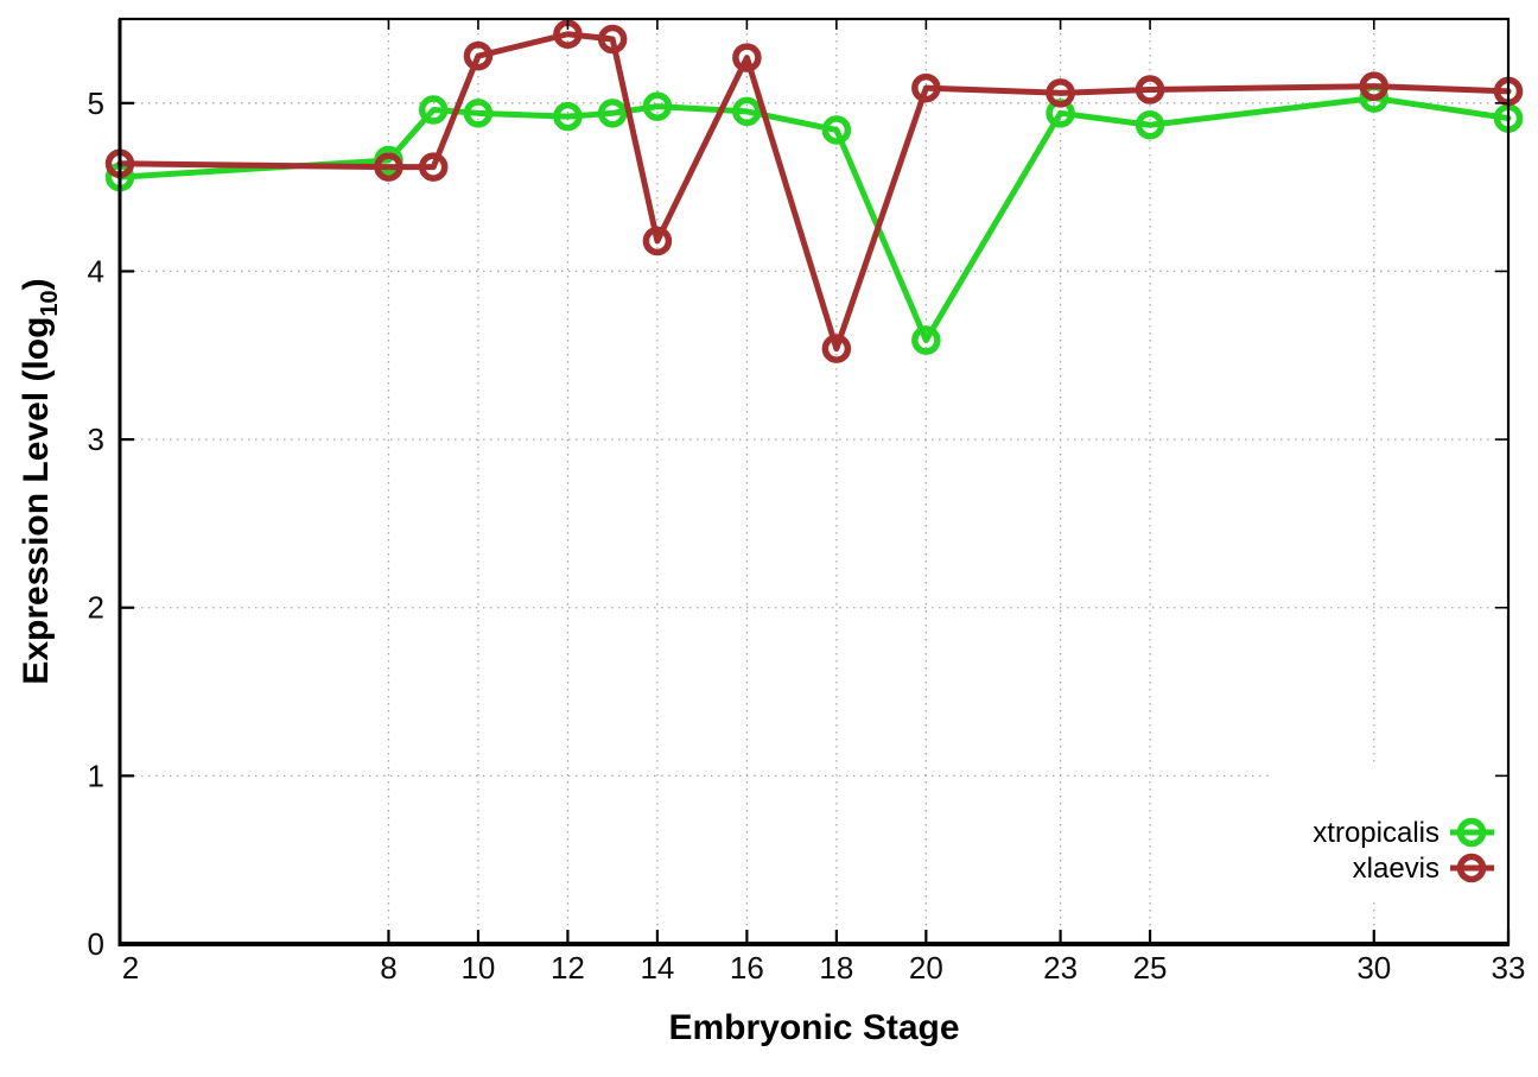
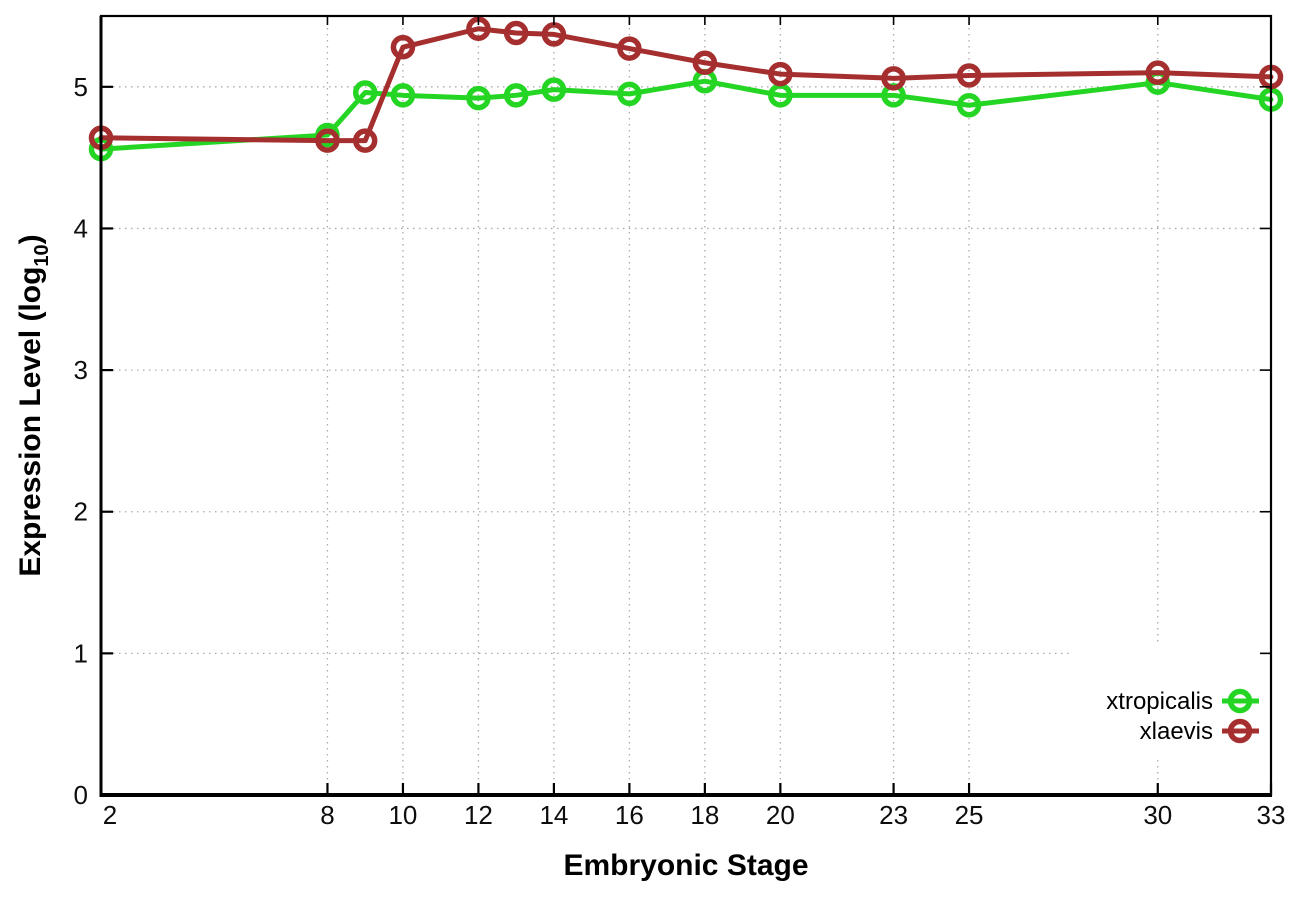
xlaevis/14: 4.18 -> 5.37
xtropicalis/18: 4.84 -> 5.04
xlaevis/18: 3.54 -> 5.17
xtropicalis/20: 3.59 -> 4.94
